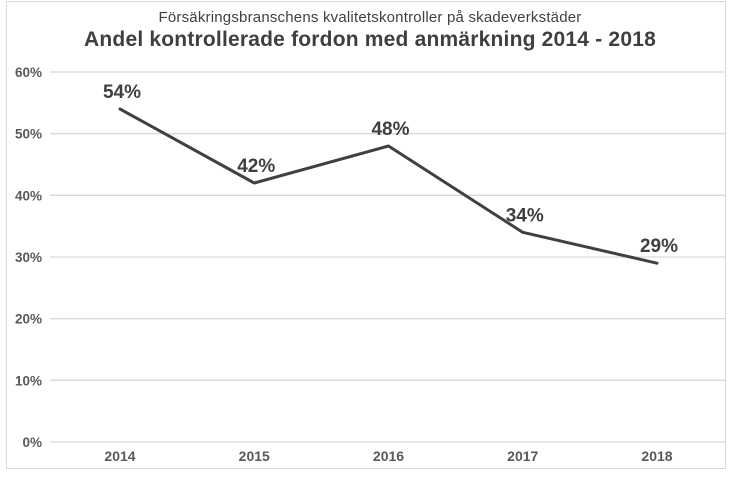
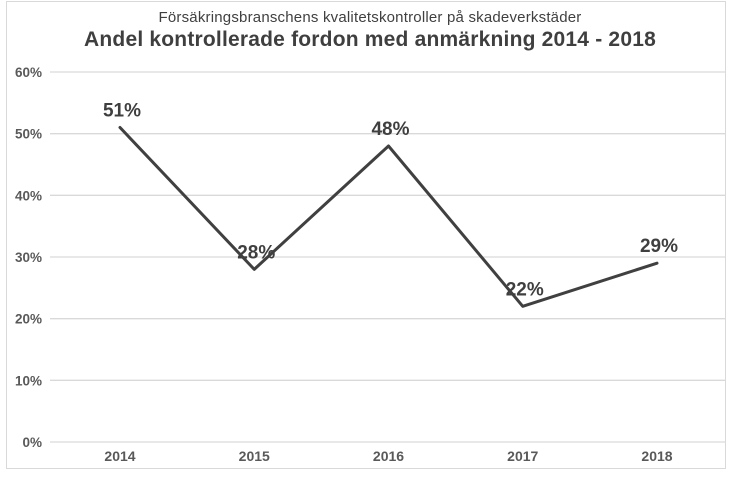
2014: 54% -> 51%
2015: 42% -> 28%
2017: 34% -> 22%
